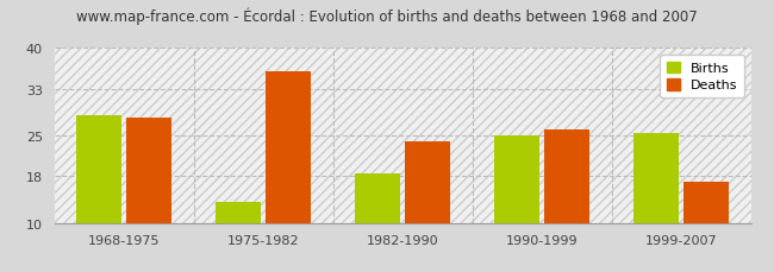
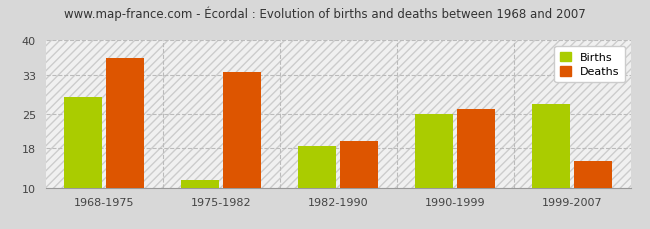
Deaths/1968-1975: 28.0 -> 36.5
Births/1975-1982: 13.5 -> 11.5
Deaths/1975-1982: 36.0 -> 33.5
Deaths/1982-1990: 24.0 -> 19.5
Births/1999-2007: 25.5 -> 27.0
Deaths/1999-2007: 17.0 -> 15.5
